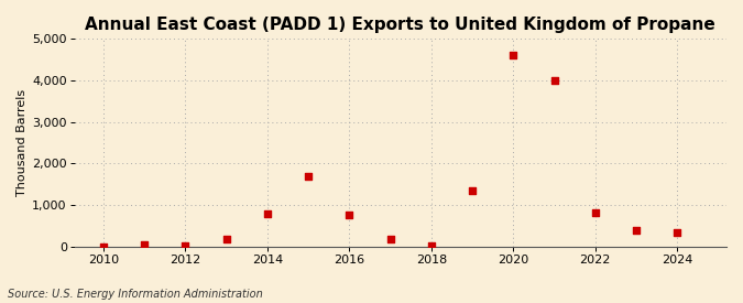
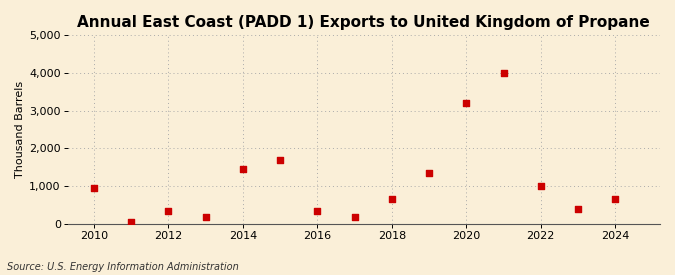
2010: 0 -> 950
2012: 20 -> 350
2014: 800 -> 1,450
2016: 770 -> 350
2018: 20 -> 650
2020: 4,620 -> 3,200
2022: 820 -> 1,000
2024: 330 -> 650
